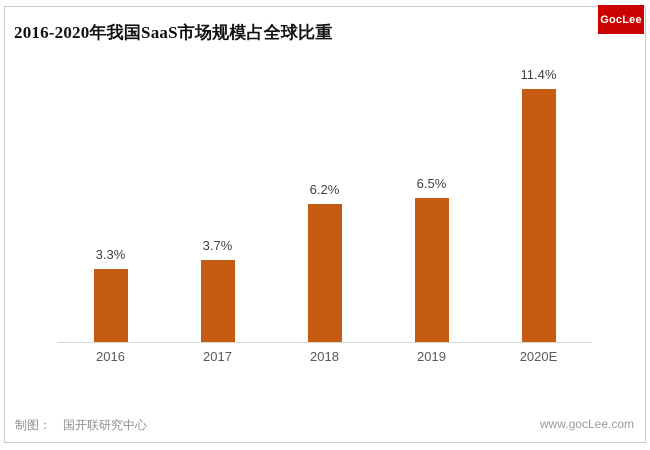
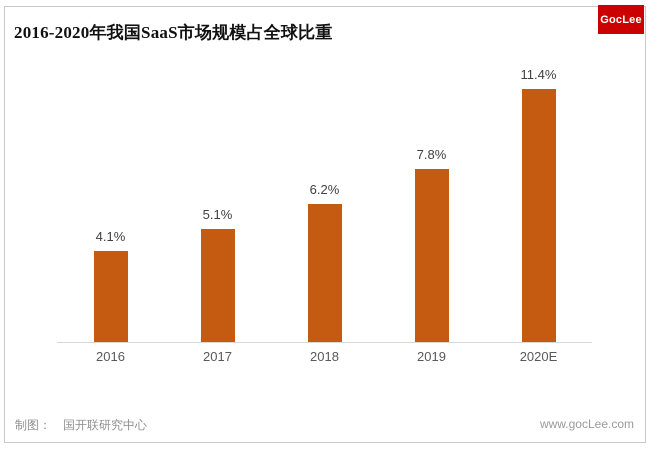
2016: 3.3% -> 4.1%
2017: 3.7% -> 5.1%
2019: 6.5% -> 7.8%
